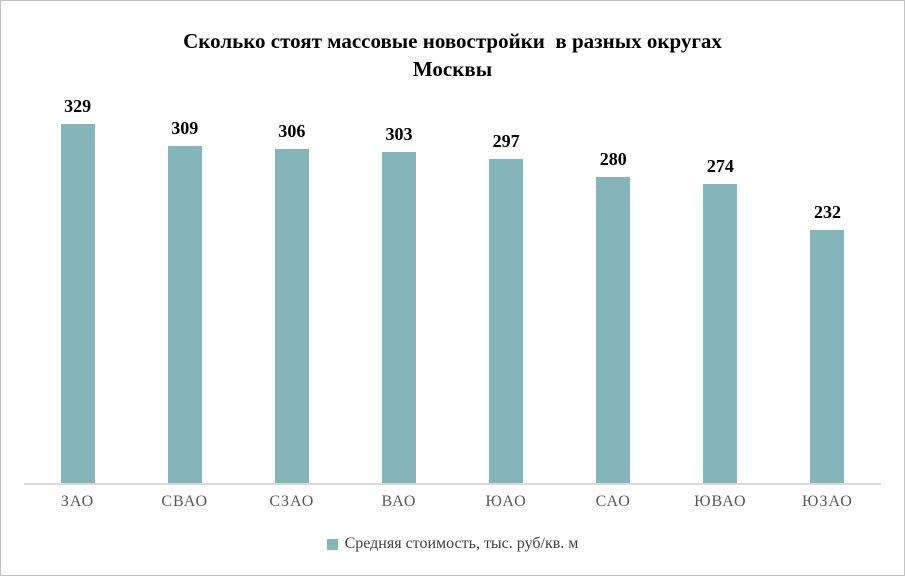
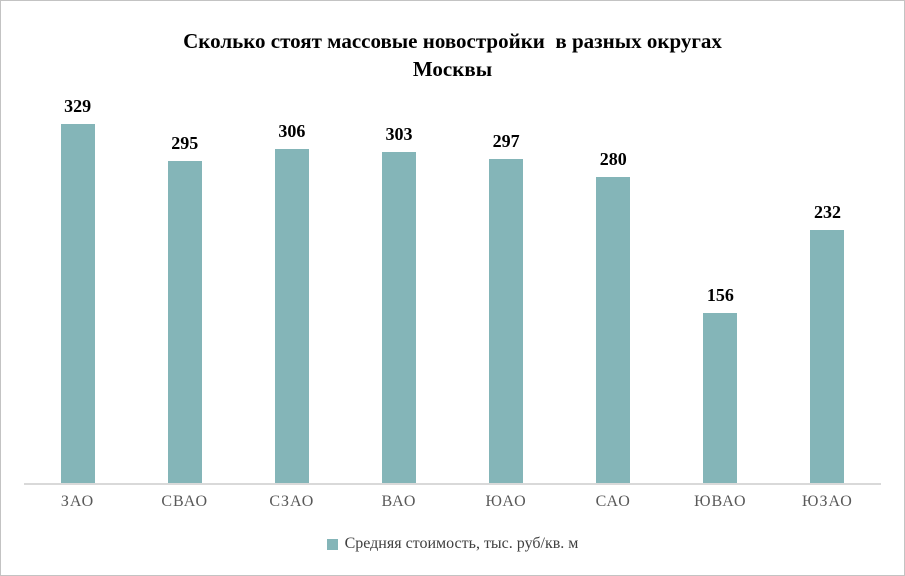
СВАО: 309 -> 295
ЮВАО: 274 -> 156
